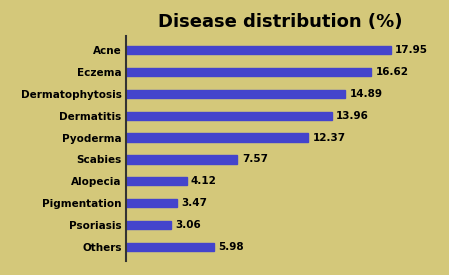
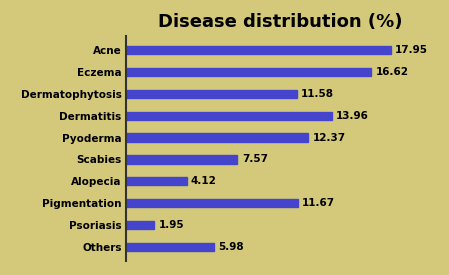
Dermatophytosis: 14.89 -> 11.58
Pigmentation: 3.47 -> 11.67
Psoriasis: 3.06 -> 1.95
